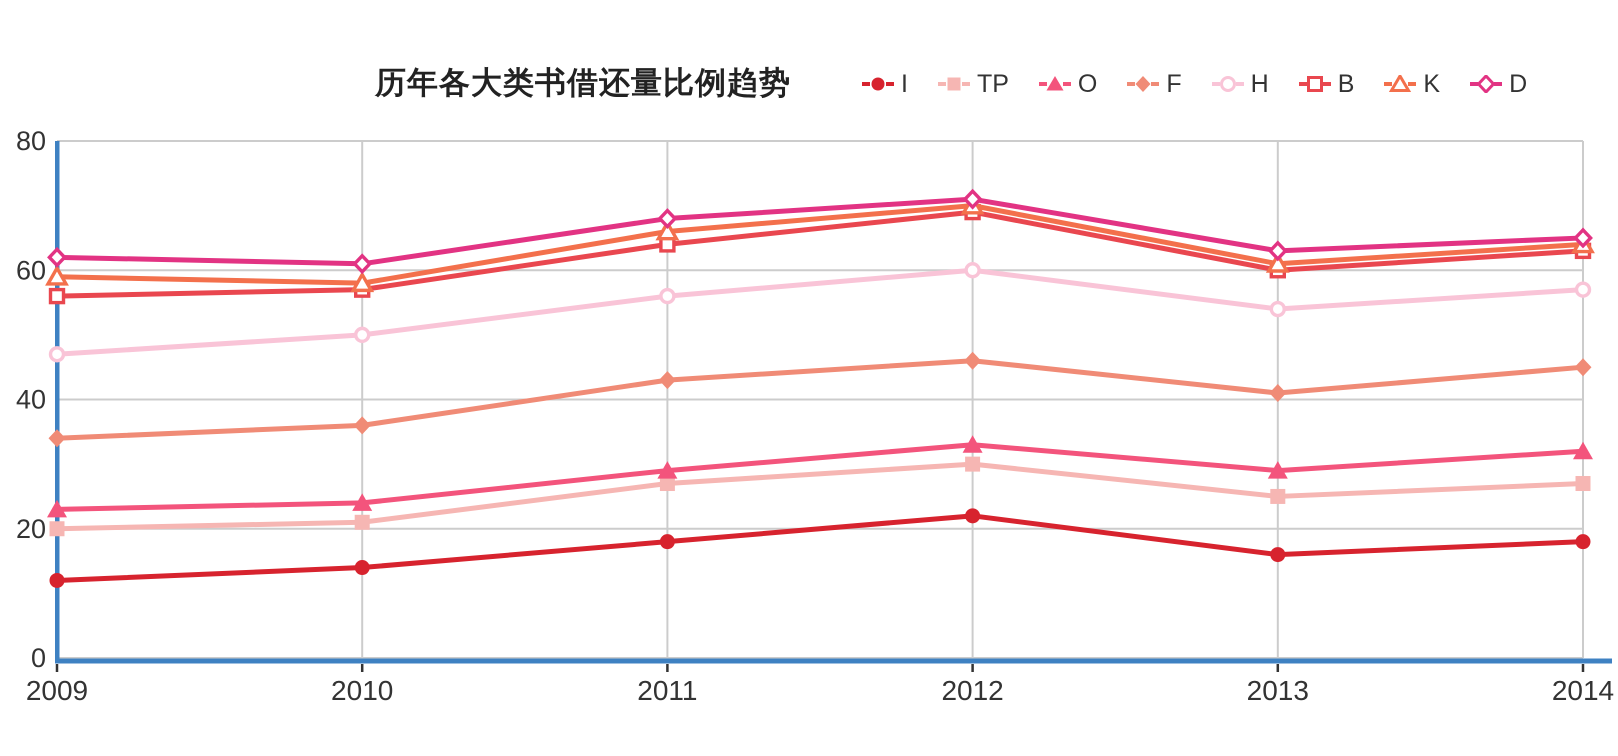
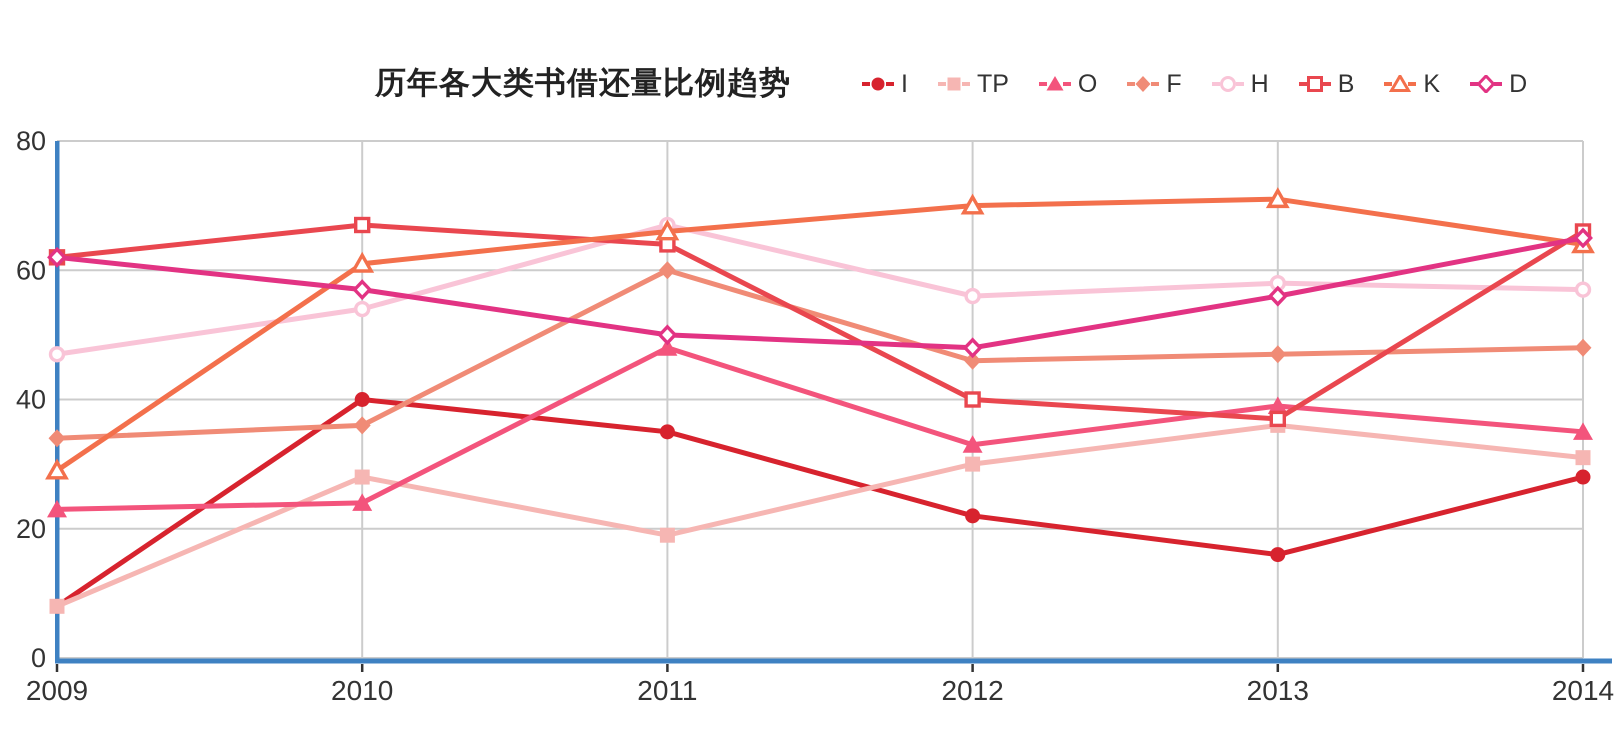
I/2009: 12 -> 8
TP/2009: 20 -> 8
B/2009: 56 -> 62
K/2009: 59 -> 29
I/2010: 14 -> 40
TP/2010: 21 -> 28
H/2010: 50 -> 54
B/2010: 57 -> 67
K/2010: 58 -> 61
D/2010: 61 -> 57
I/2011: 18 -> 35
TP/2011: 27 -> 19
O/2011: 29 -> 48
F/2011: 43 -> 60
H/2011: 56 -> 67
D/2011: 68 -> 50
H/2012: 60 -> 56
B/2012: 69 -> 40
D/2012: 71 -> 48
TP/2013: 25 -> 36
O/2013: 29 -> 39
F/2013: 41 -> 47
H/2013: 54 -> 58
B/2013: 60 -> 37
K/2013: 61 -> 71
D/2013: 63 -> 56
I/2014: 18 -> 28
TP/2014: 27 -> 31
O/2014: 32 -> 35
F/2014: 45 -> 48
B/2014: 63 -> 66
